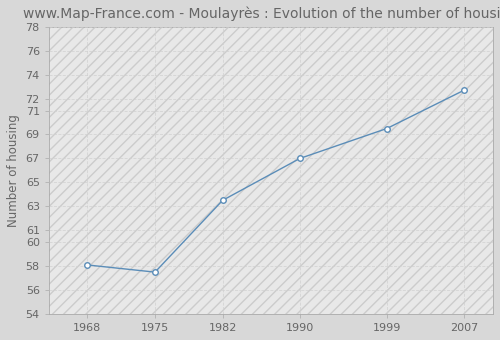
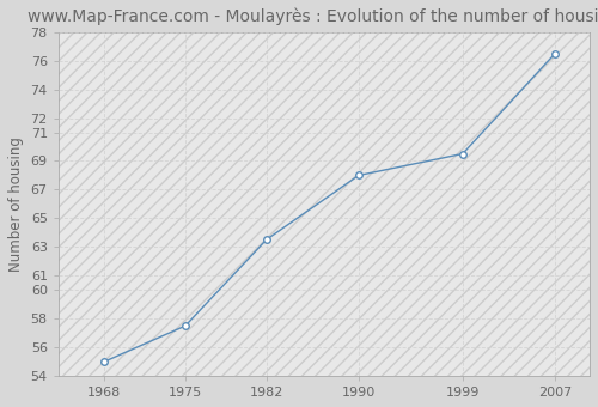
1968: 58.1 -> 55.0
1990: 67.0 -> 68.0
2007: 72.7 -> 76.5
